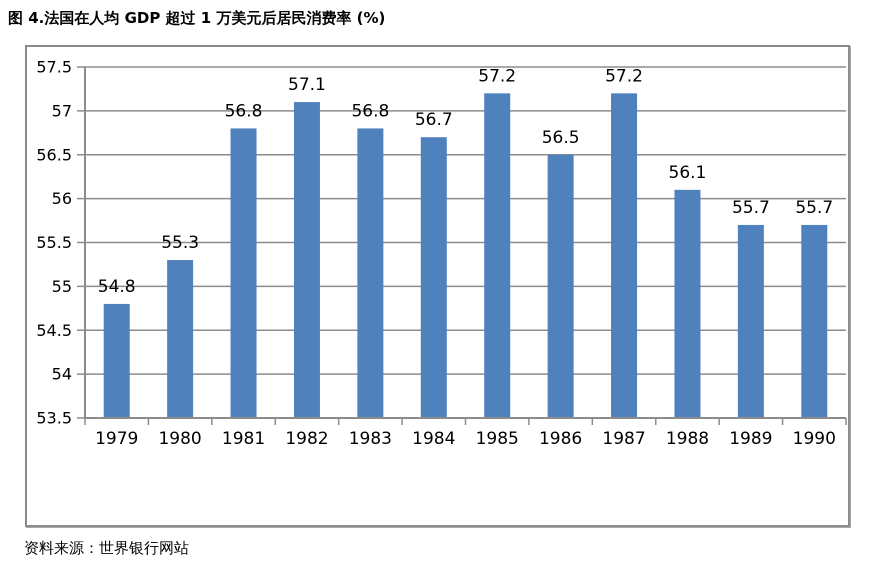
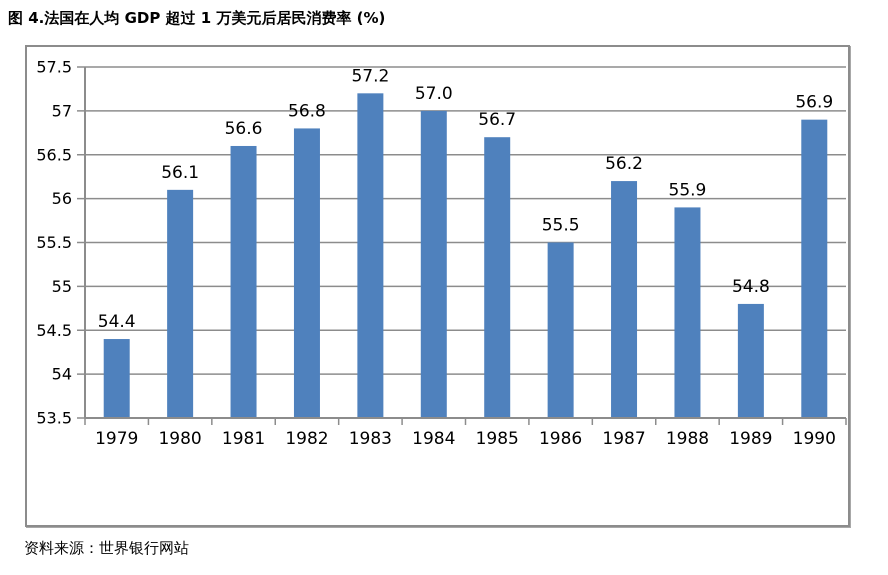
1979: 54.8 -> 54.4
1980: 55.3 -> 56.1
1981: 56.8 -> 56.6
1982: 57.1 -> 56.8
1983: 56.8 -> 57.2
1984: 56.7 -> 57.0
1985: 57.2 -> 56.7
1986: 56.5 -> 55.5
1987: 57.2 -> 56.2
1988: 56.1 -> 55.9
1989: 55.7 -> 54.8
1990: 55.7 -> 56.9
